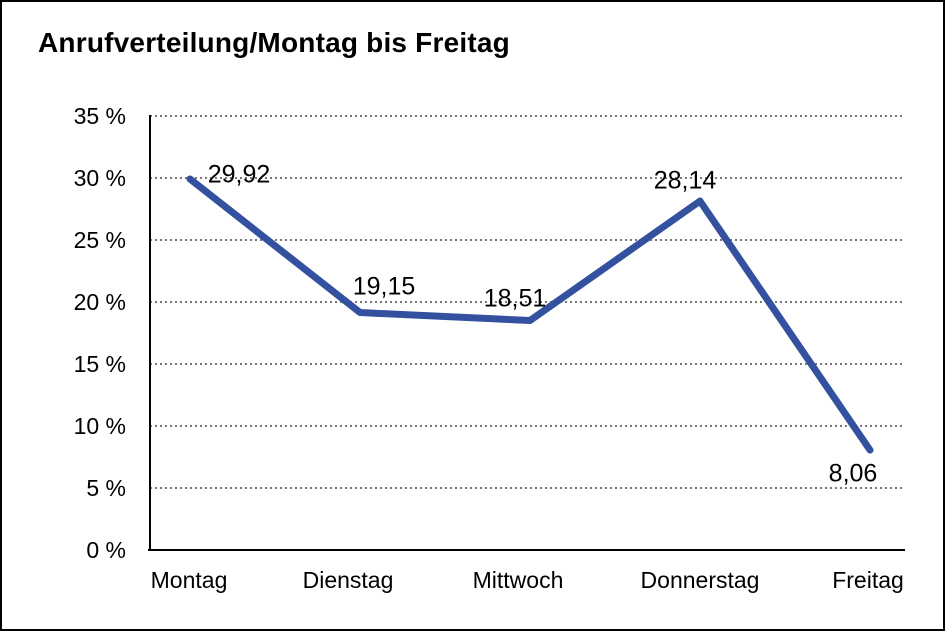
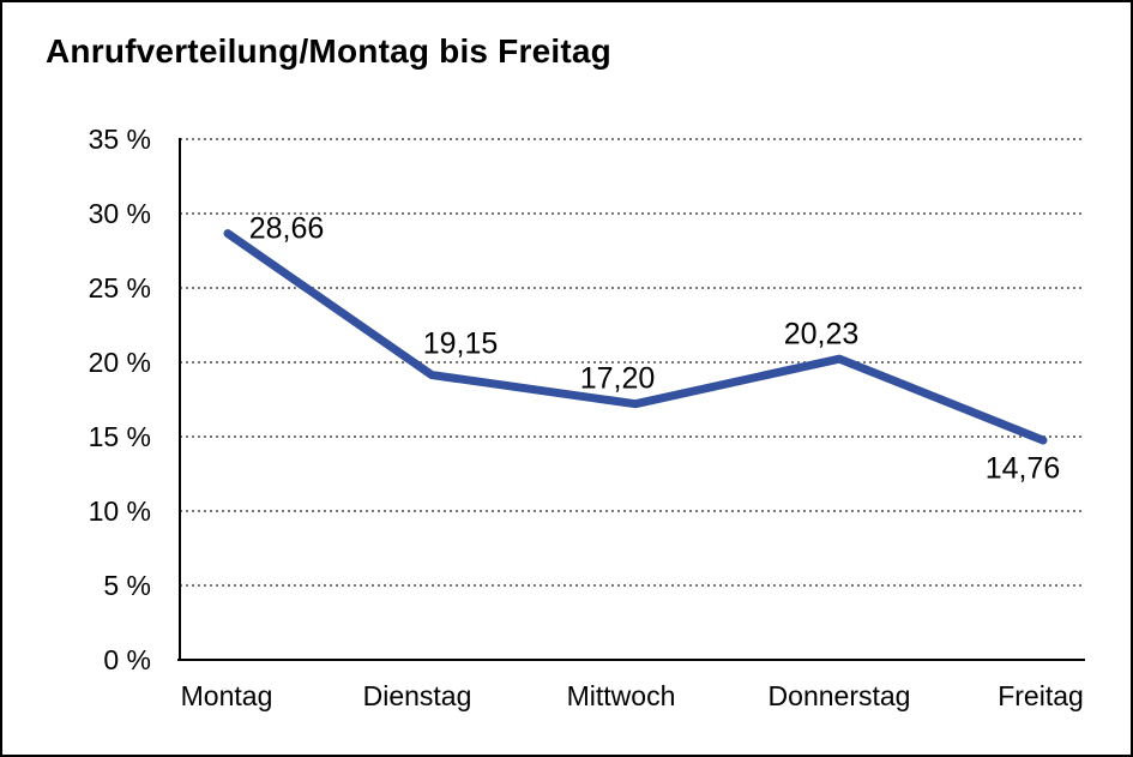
Montag: 29,92 -> 28,66
Mittwoch: 18,51 -> 17,20
Donnerstag: 28,14 -> 20,23
Freitag: 8,06 -> 14,76
